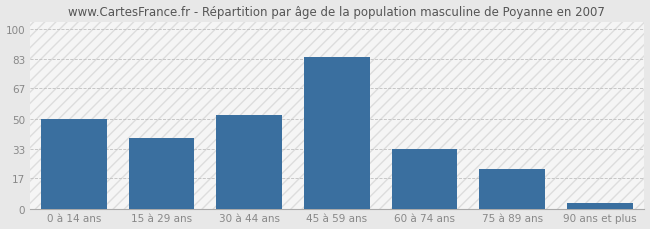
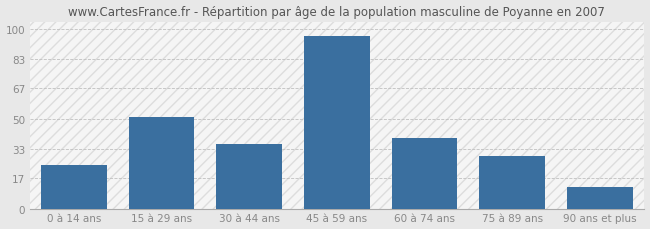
0 à 14 ans: 50 -> 24
15 à 29 ans: 39 -> 51
30 à 44 ans: 52 -> 36
45 à 59 ans: 84 -> 96
60 à 74 ans: 33 -> 39
75 à 89 ans: 22 -> 29
90 ans et plus: 3 -> 12
